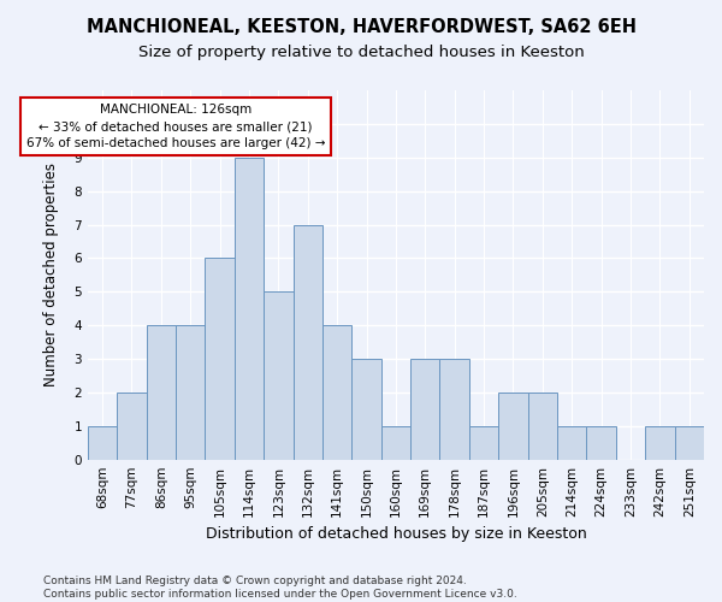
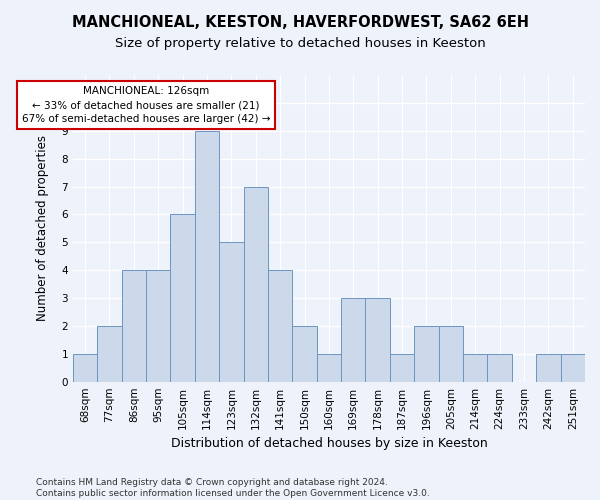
150sqm: 3 -> 2
